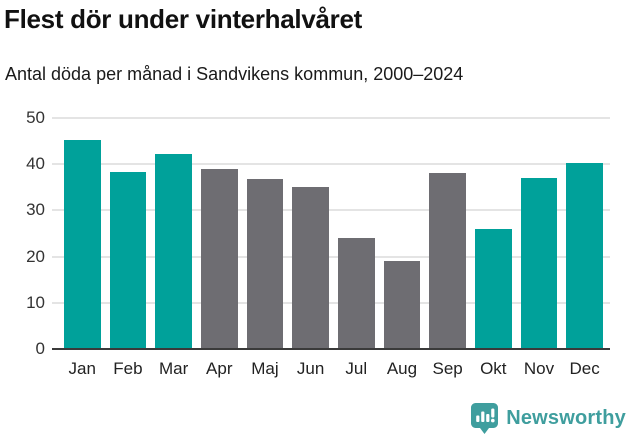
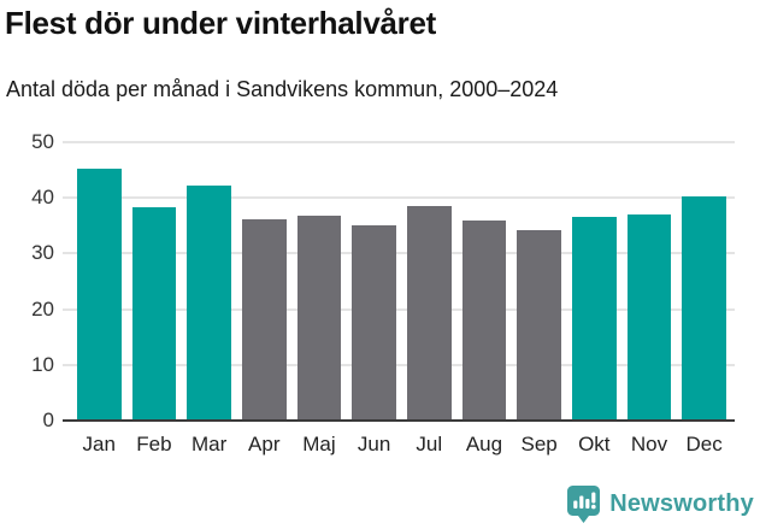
Apr: 39 -> 36
Jul: 24 -> 38
Aug: 19 -> 36
Sep: 38 -> 34
Okt: 26 -> 37
